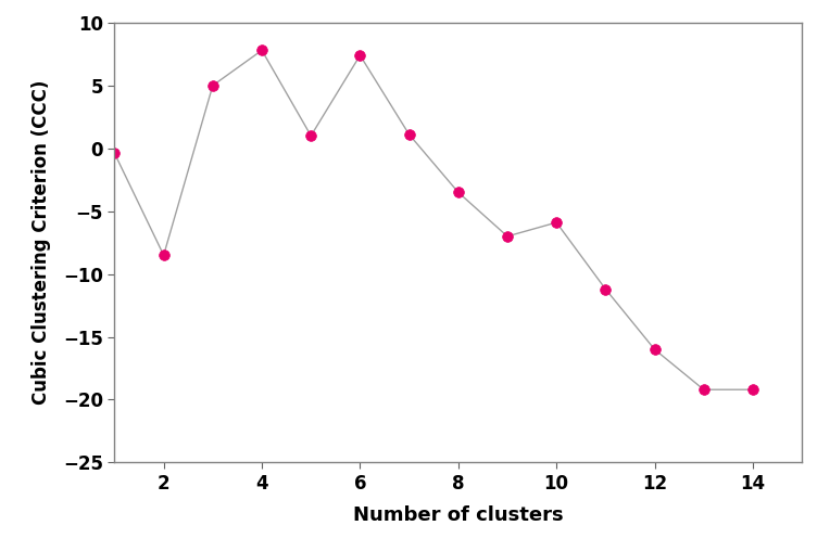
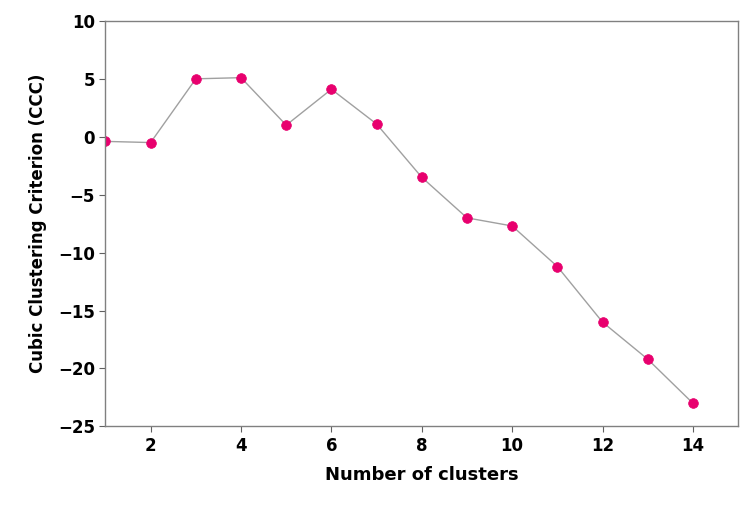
2: -8.5 -> -0.5
4: 7.8 -> 5.1
6: 7.4 -> 4.1
10: -5.9 -> -7.7
14: -19.2 -> -23.0
